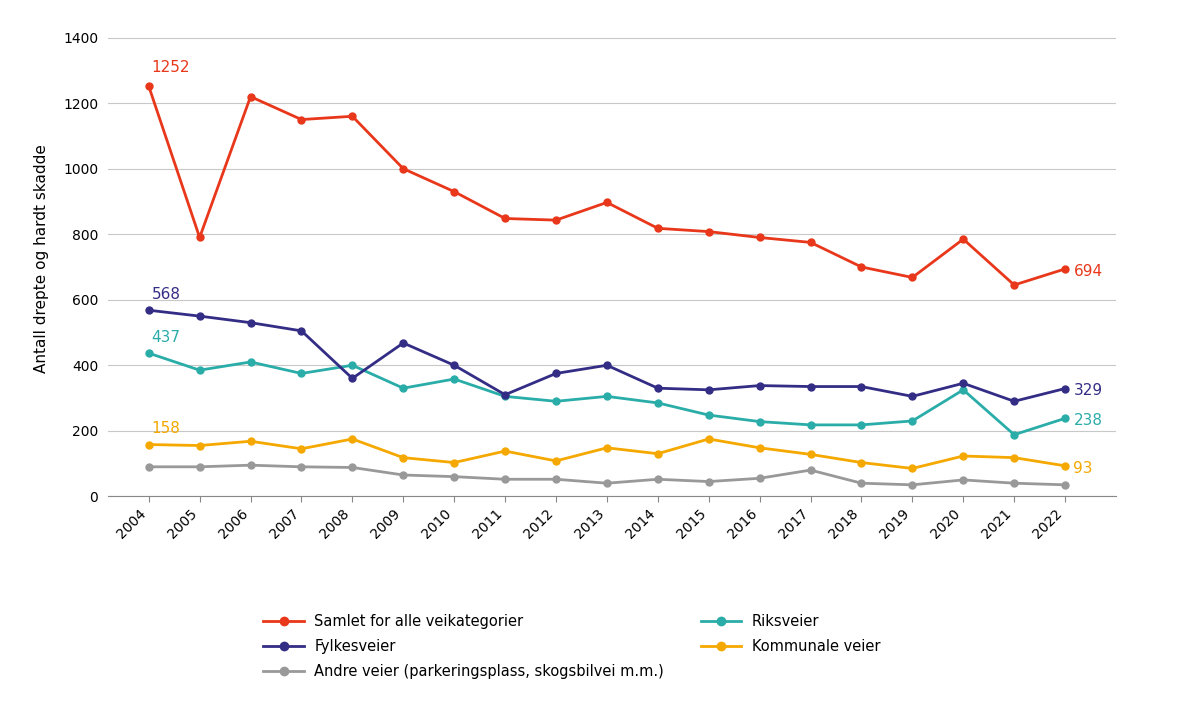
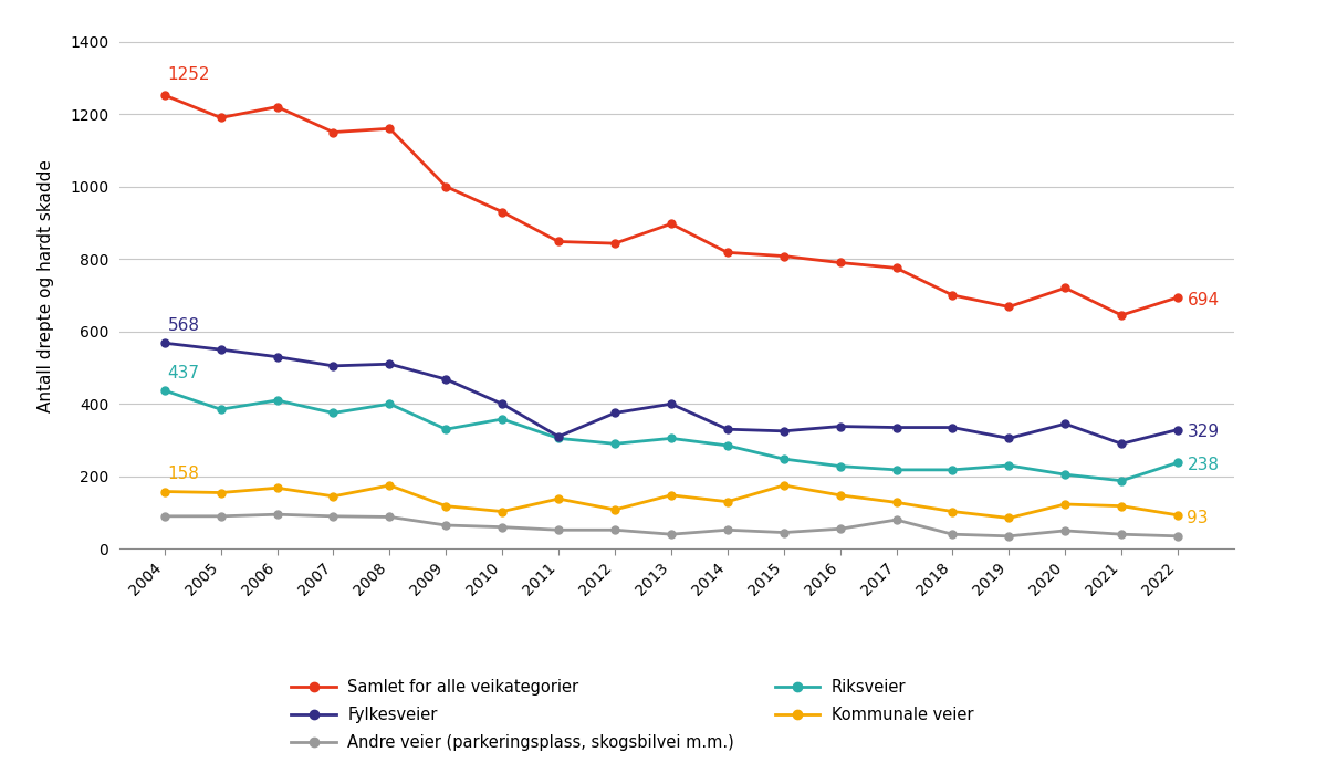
Samlet for alle veikategorier/2005: 790 -> 1190
Fylkesveier/2008: 360 -> 510
Samlet for alle veikategorier/2020: 785 -> 720
Riksveier/2020: 325 -> 205
